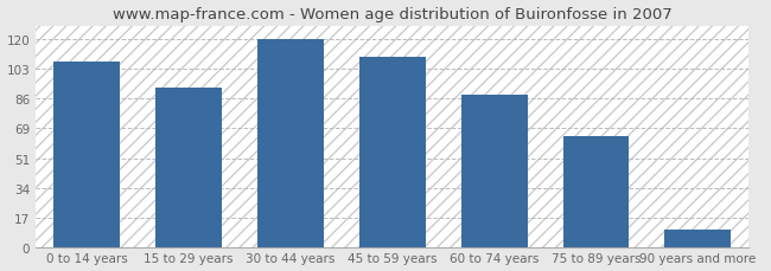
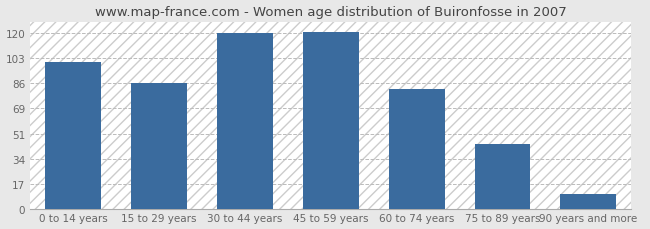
0 to 14 years: 107 -> 100
15 to 29 years: 92 -> 86
45 to 59 years: 110 -> 121
60 to 74 years: 88 -> 82
75 to 89 years: 64 -> 44
